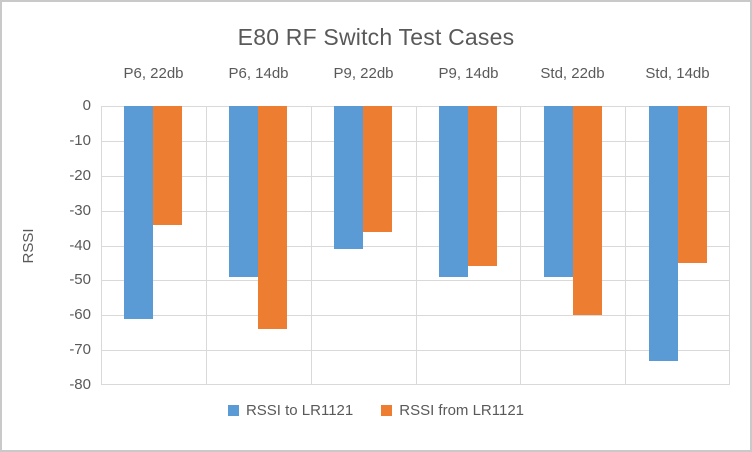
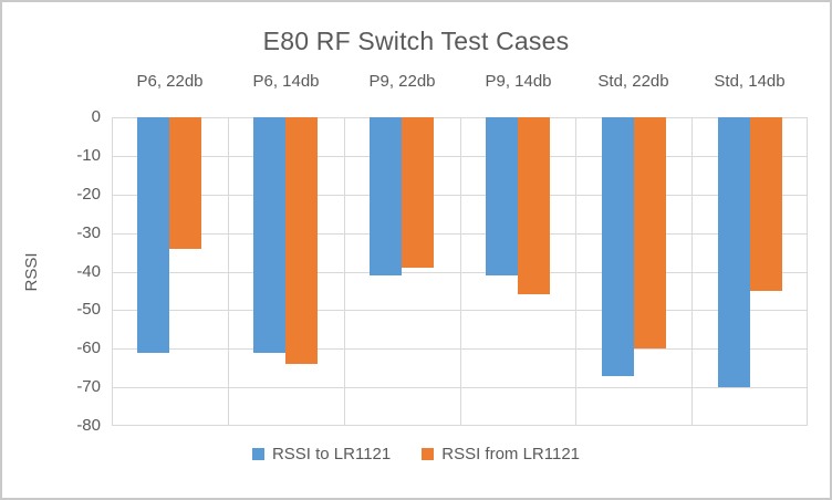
RSSI to LR1121/P6, 14db: -49 -> -61
RSSI from LR1121/P9, 22db: -36 -> -39
RSSI to LR1121/P9, 14db: -49 -> -41
RSSI to LR1121/Std, 22db: -49 -> -67
RSSI to LR1121/Std, 14db: -73 -> -70
